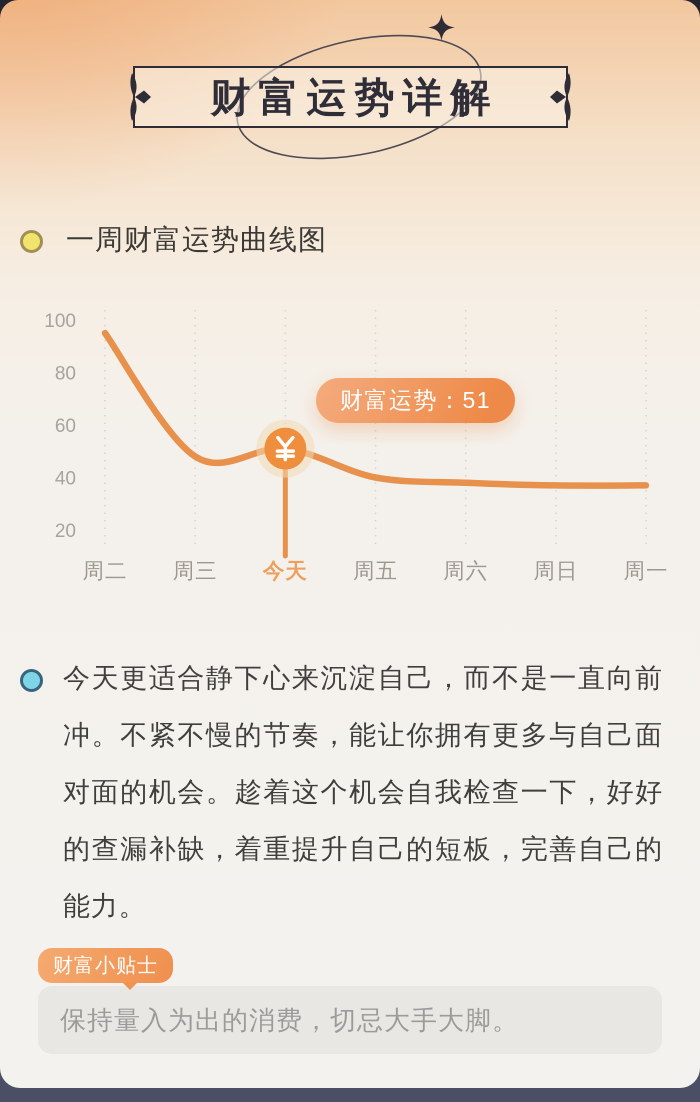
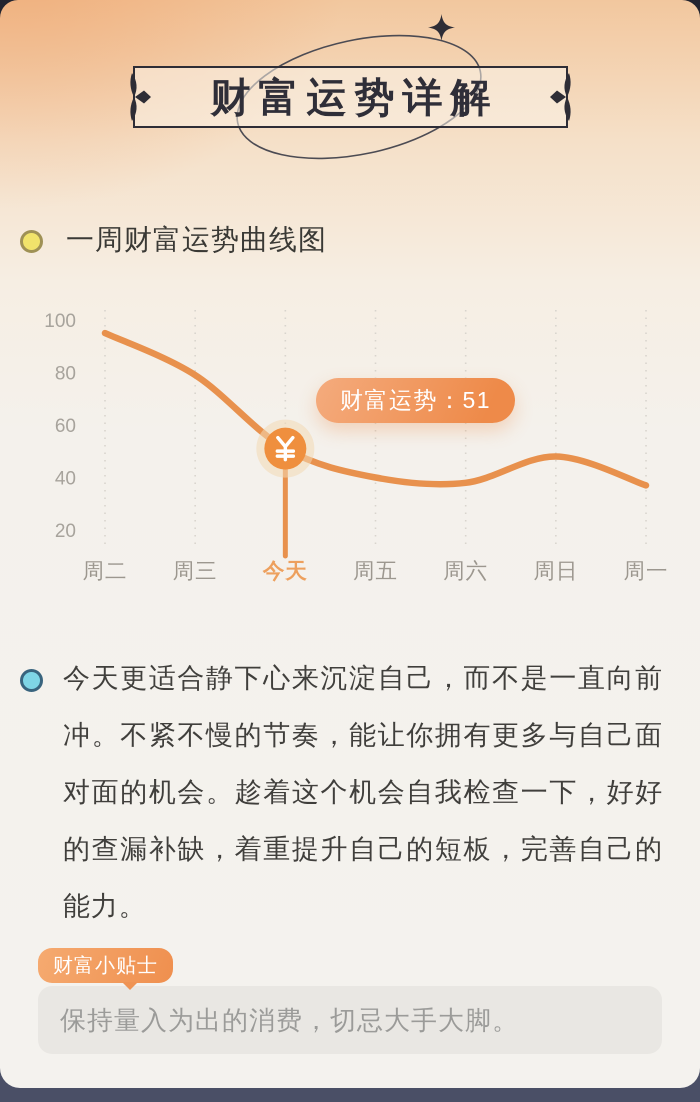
周三: 48 -> 79
周日: 37 -> 48
